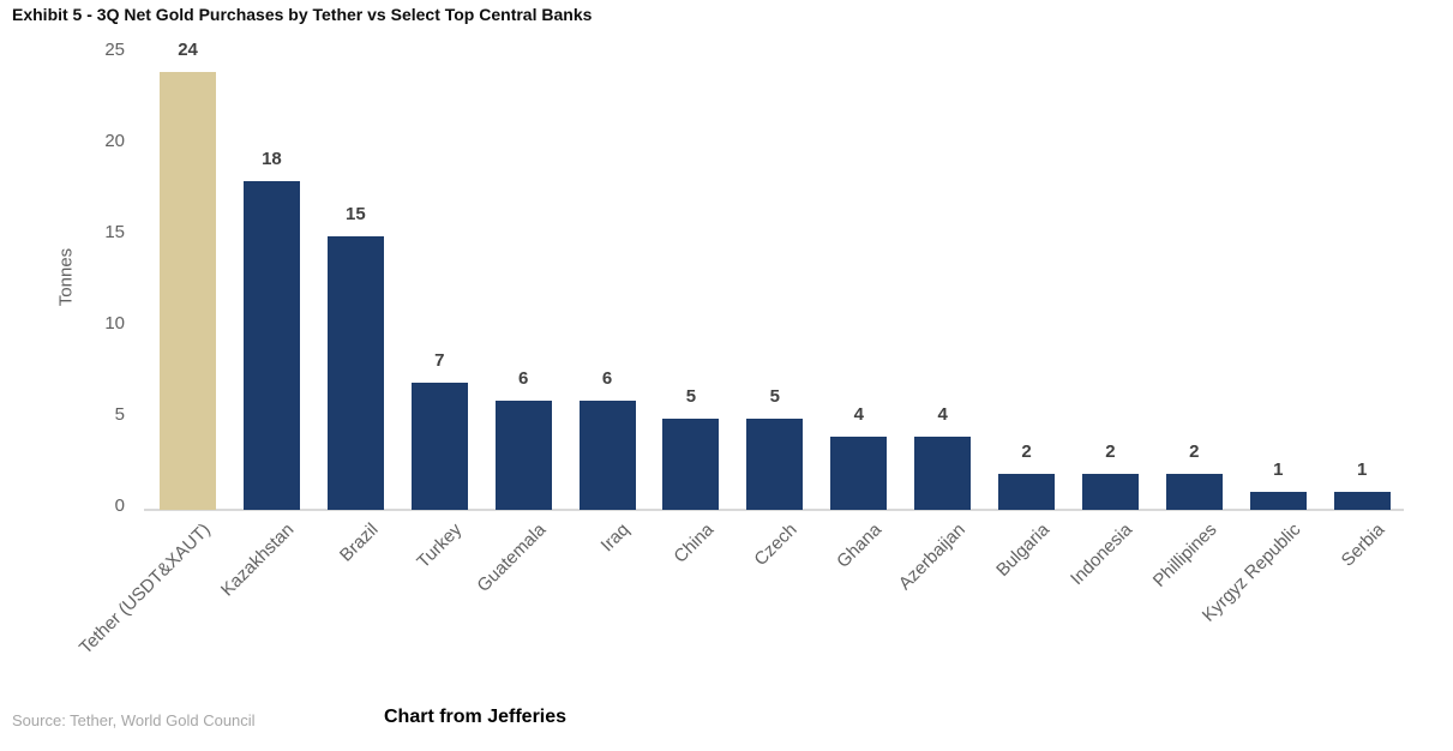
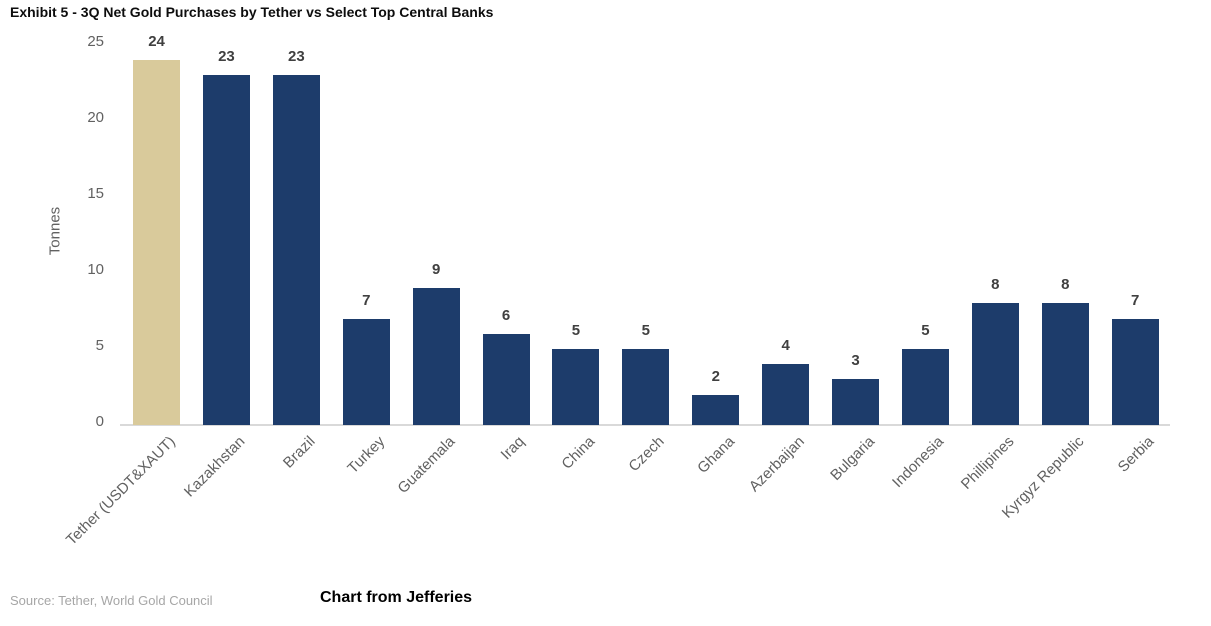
Kazakhstan: 18 -> 23
Brazil: 15 -> 23
Guatemala: 6 -> 9
Ghana: 4 -> 2
Bulgaria: 2 -> 3
Indonesia: 2 -> 5
Phillipines: 2 -> 8
Kyrgyz Republic: 1 -> 8
Serbia: 1 -> 7
